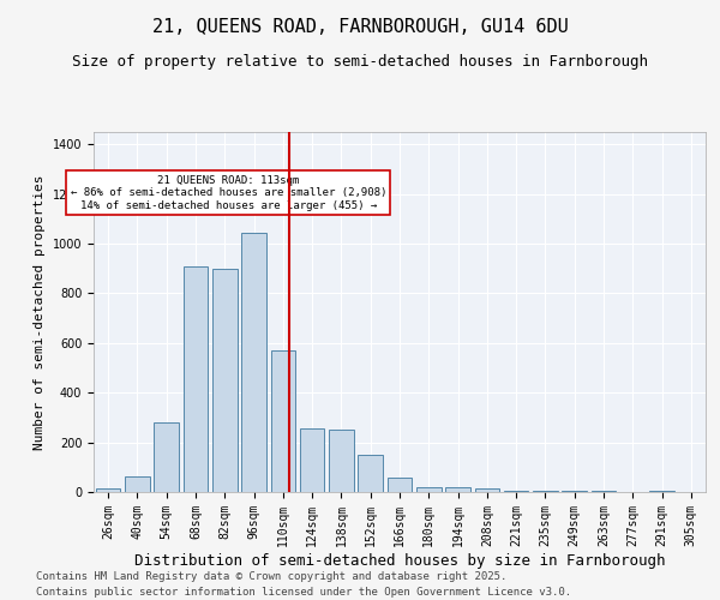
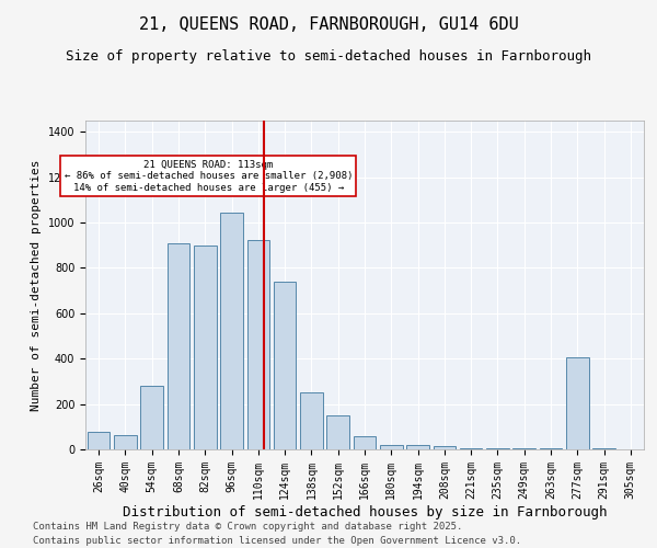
26sqm: 15 -> 75
110sqm: 570 -> 925
124sqm: 255 -> 740
277sqm: 2 -> 405
